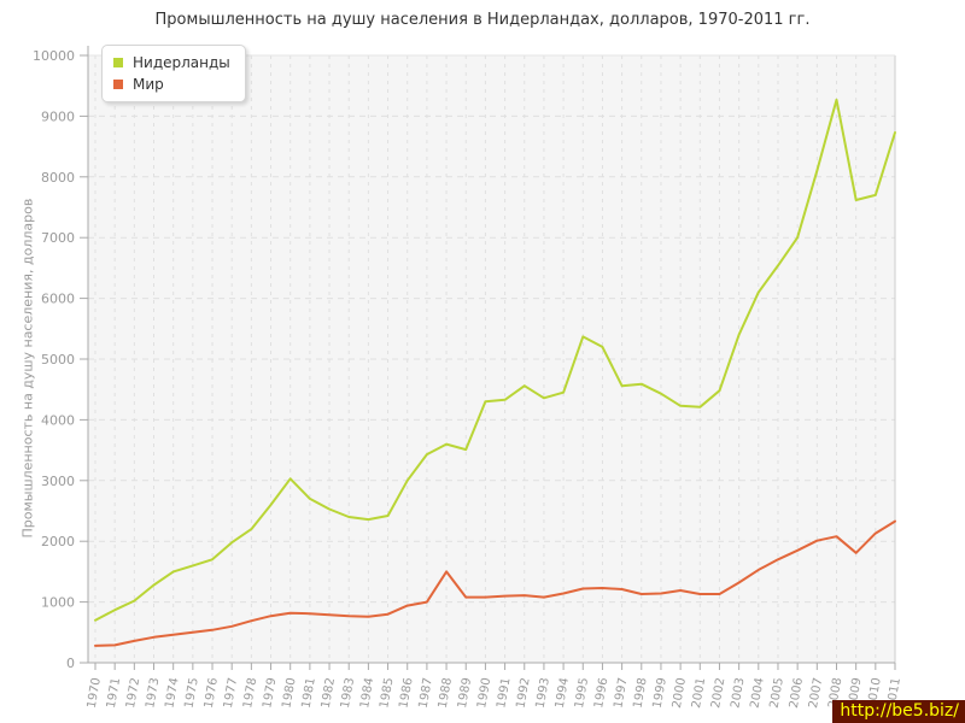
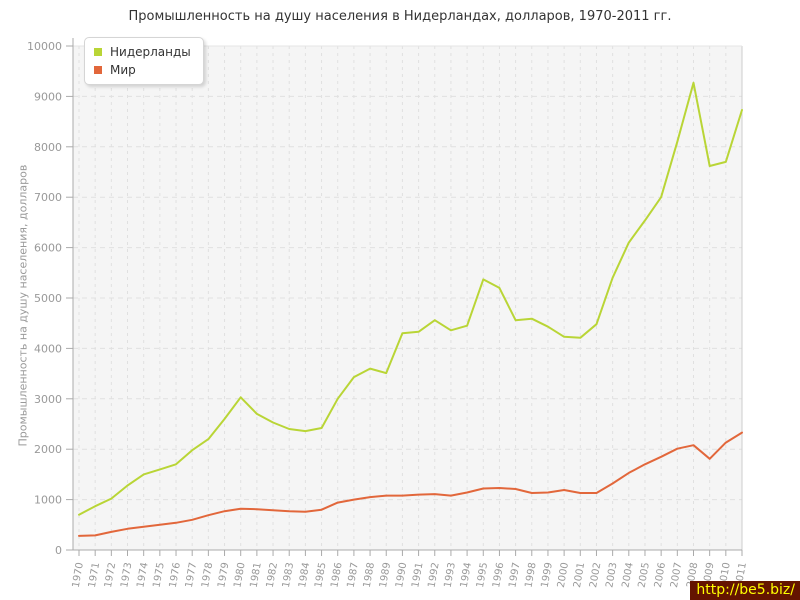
Мир/1988: 1500 -> 1000
